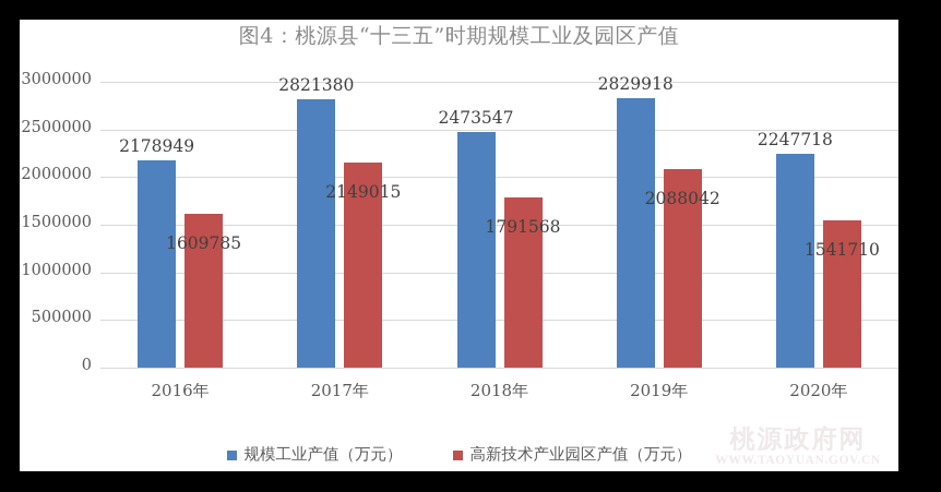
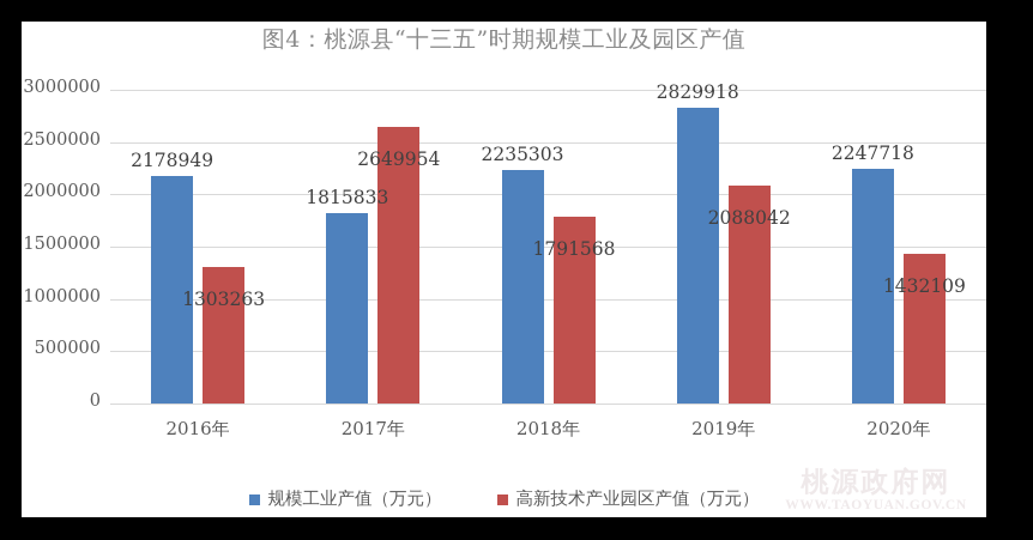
高新技术产业园区产值（万元）/2016年: 1609785 -> 1303263
规模工业产值（万元）/2017年: 2821380 -> 1815833
高新技术产业园区产值（万元）/2017年: 2149015 -> 2649954
规模工业产值（万元）/2018年: 2473547 -> 2235303
高新技术产业园区产值（万元）/2020年: 1541710 -> 1432109
